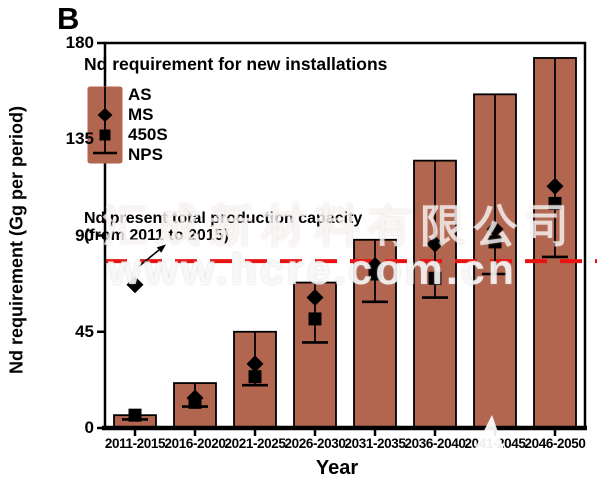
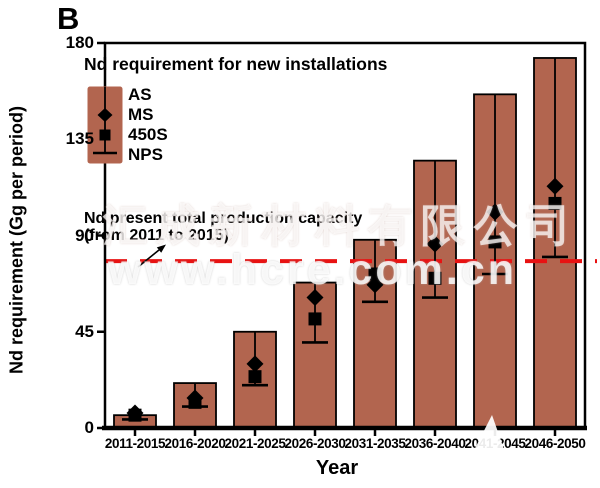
MS/2011-2015: 67 -> 7
MS/2031-2035: 76 -> 67
MS/2041-2045: 93 -> 101
